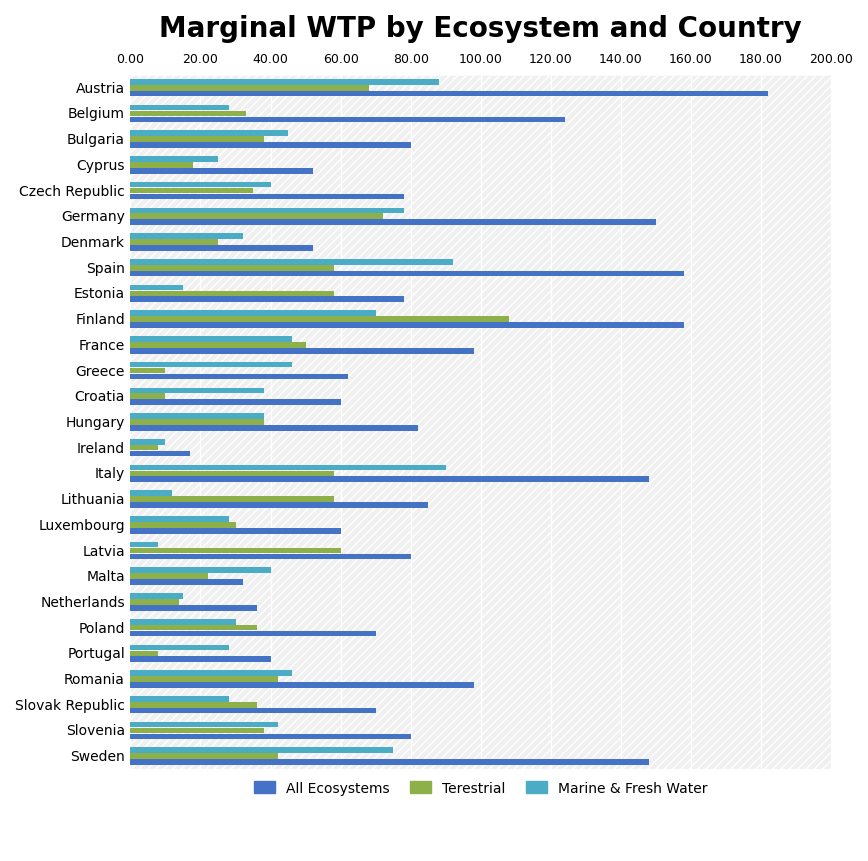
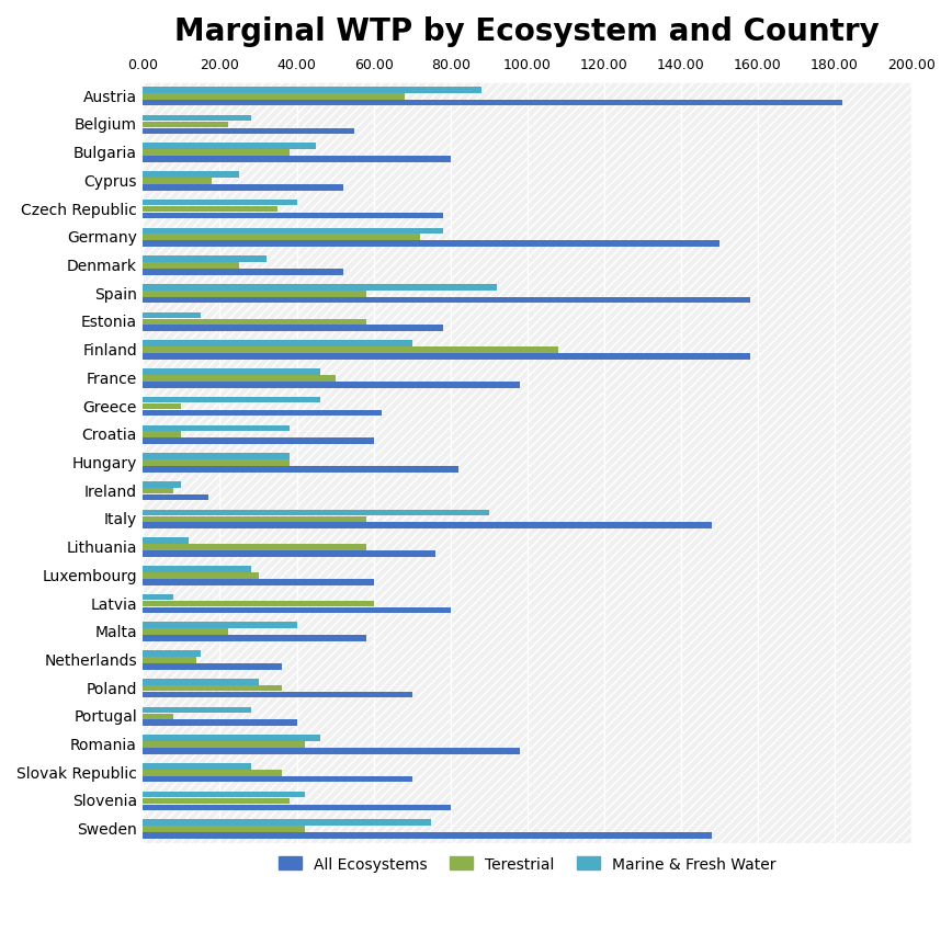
Terestrial/Belgium: 33 -> 22
All Ecosystems/Belgium: 124 -> 55
All Ecosystems/Lithuania: 85 -> 76
All Ecosystems/Malta: 32 -> 58
